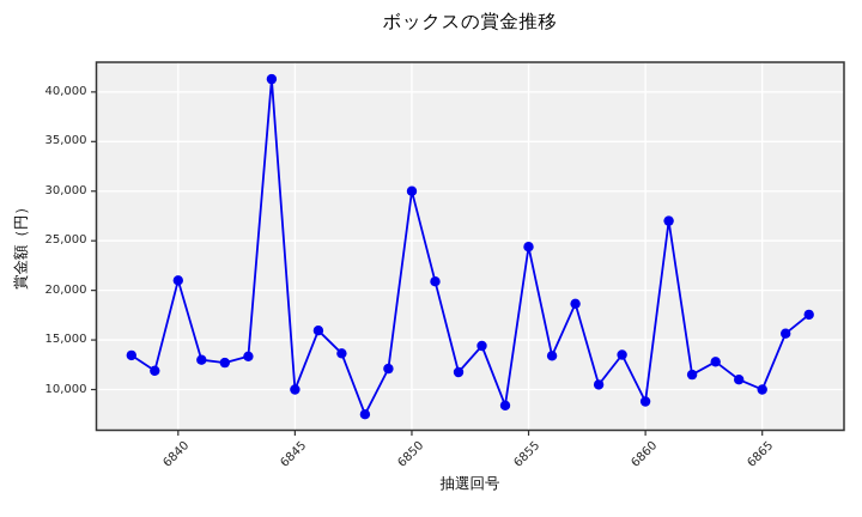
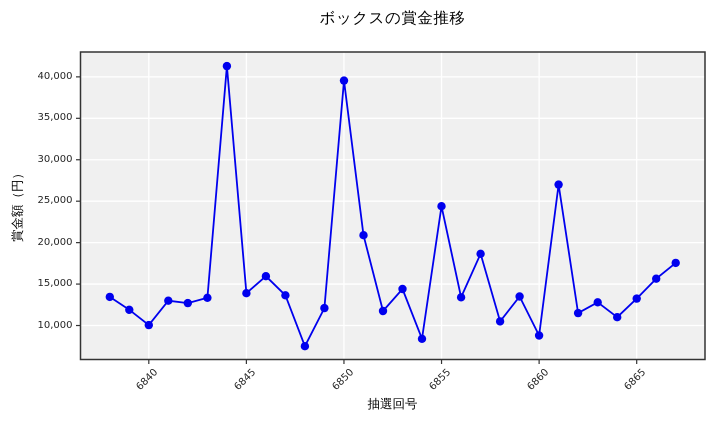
6840: 21000 -> 10000
6845: 10000 -> 14000
6850: 30000 -> 40000
6865: 10000 -> 13000
